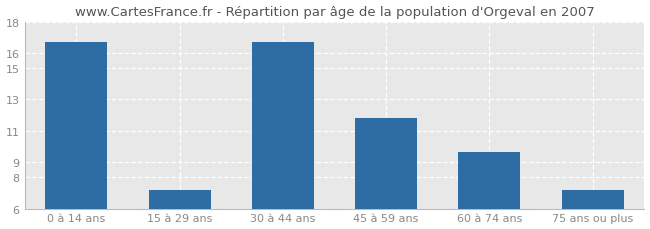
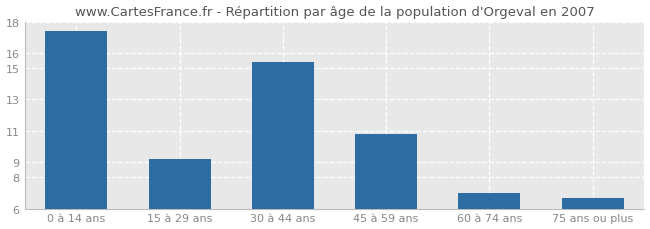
0 à 14 ans: 16.7 -> 17.4
15 à 29 ans: 7.2 -> 9.2
30 à 44 ans: 16.7 -> 15.4
45 à 59 ans: 11.8 -> 10.8
60 à 74 ans: 9.6 -> 7.0
75 ans ou plus: 7.2 -> 6.7
